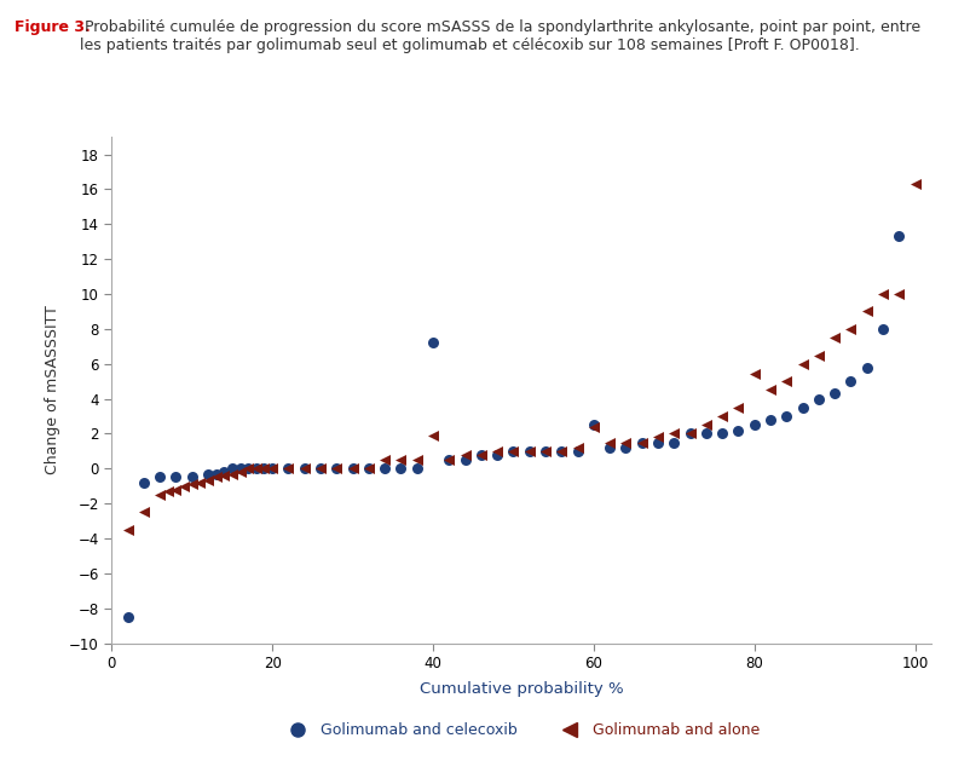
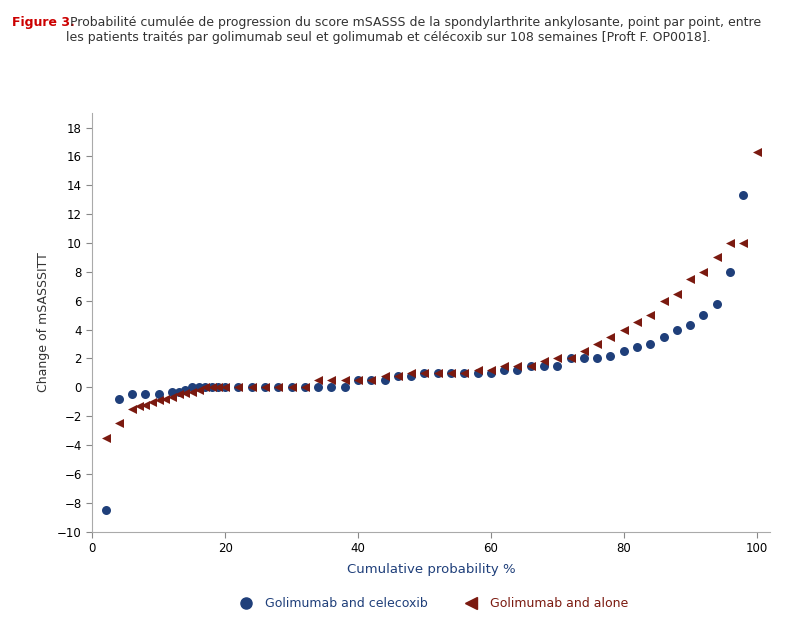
Golimumab and celecoxib/40: 7.2 -> 0.5
Golimumab and alone/40: 1.9 -> 0.5
Golimumab and celecoxib/60: 2.5 -> 1.0
Golimumab and alone/60: 2.4 -> 1.2
Golimumab and alone/80: 5.4 -> 4.0
